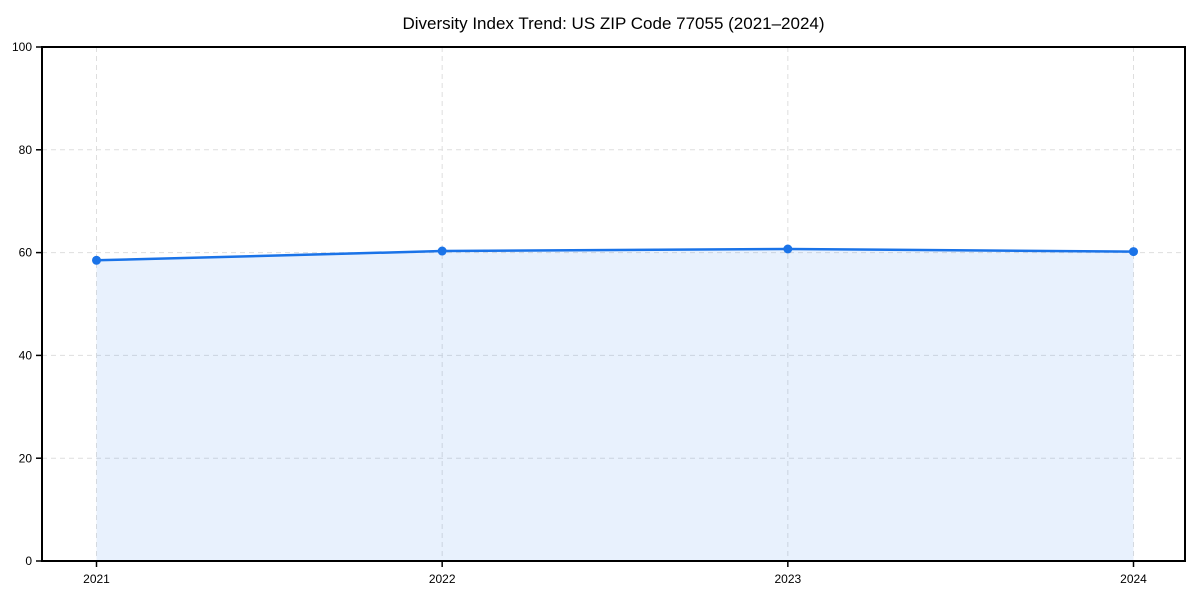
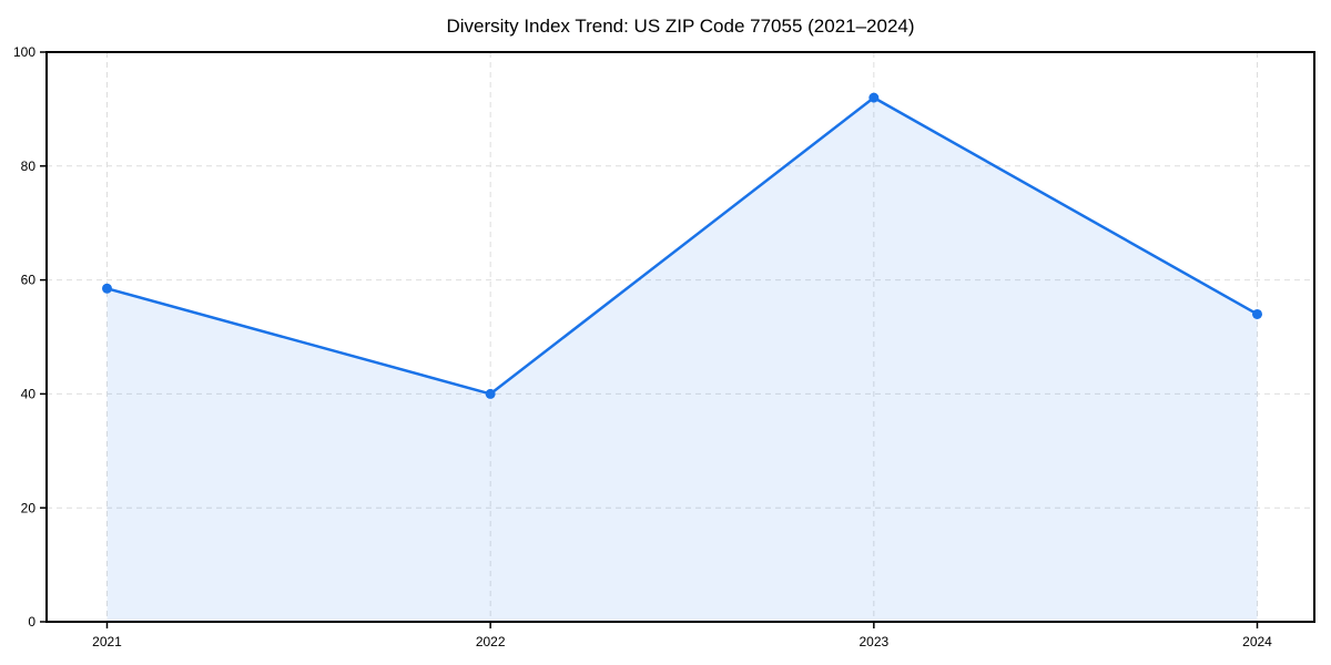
2022: 60 -> 40
2023: 61 -> 92
2024: 60 -> 54
